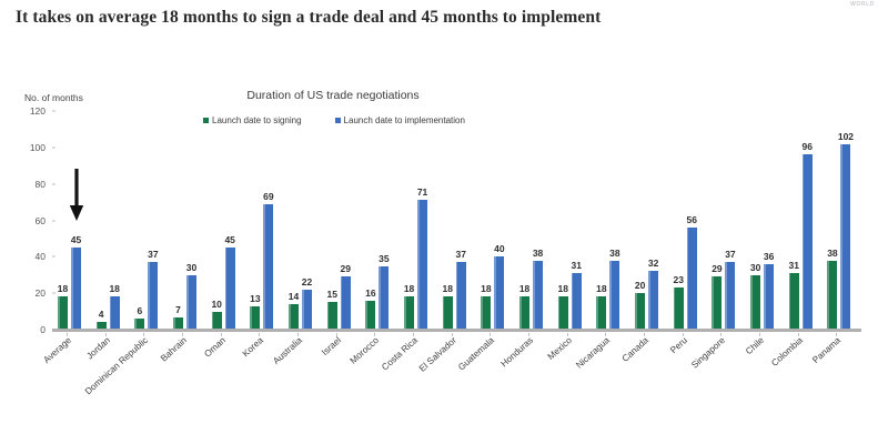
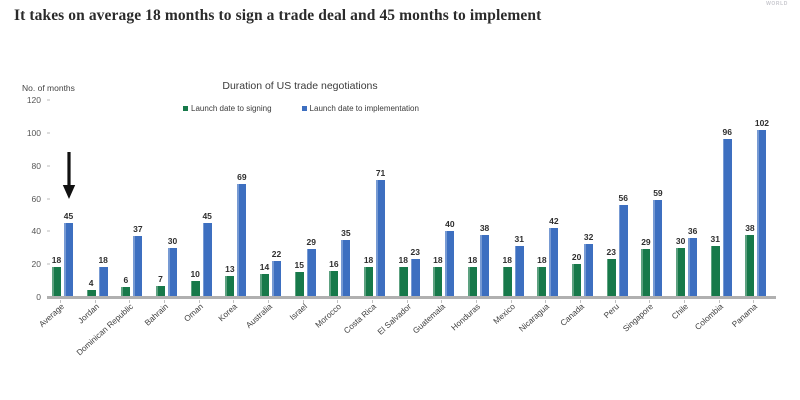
Launch date to implementation/El Salvador: 37 -> 23
Launch date to implementation/Nicaragua: 38 -> 42
Launch date to implementation/Singapore: 37 -> 59
